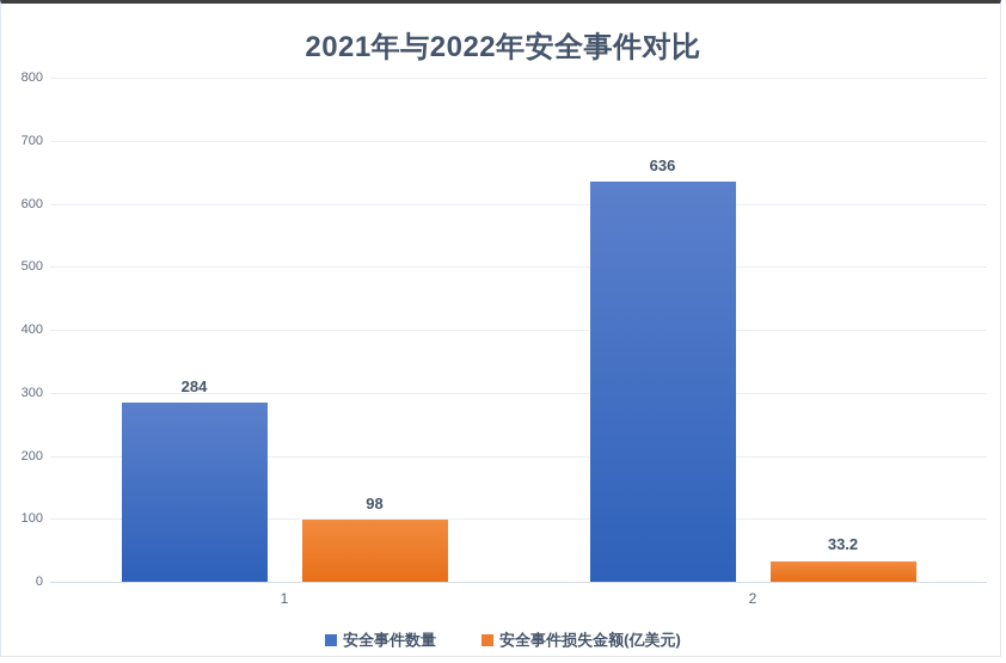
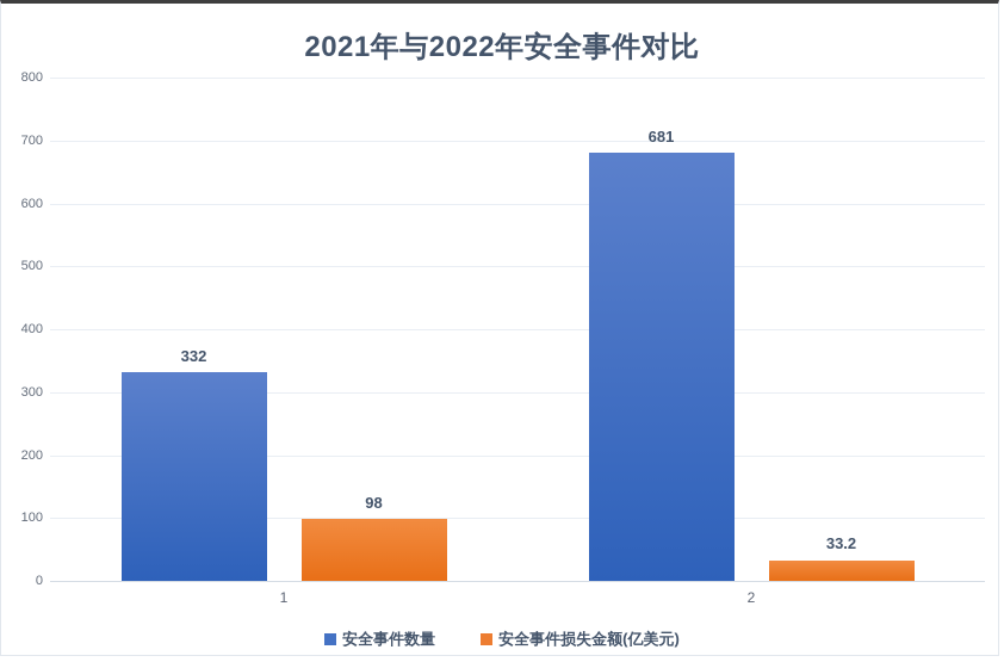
安全事件数量/1: 284 -> 332
安全事件数量/2: 636 -> 681
